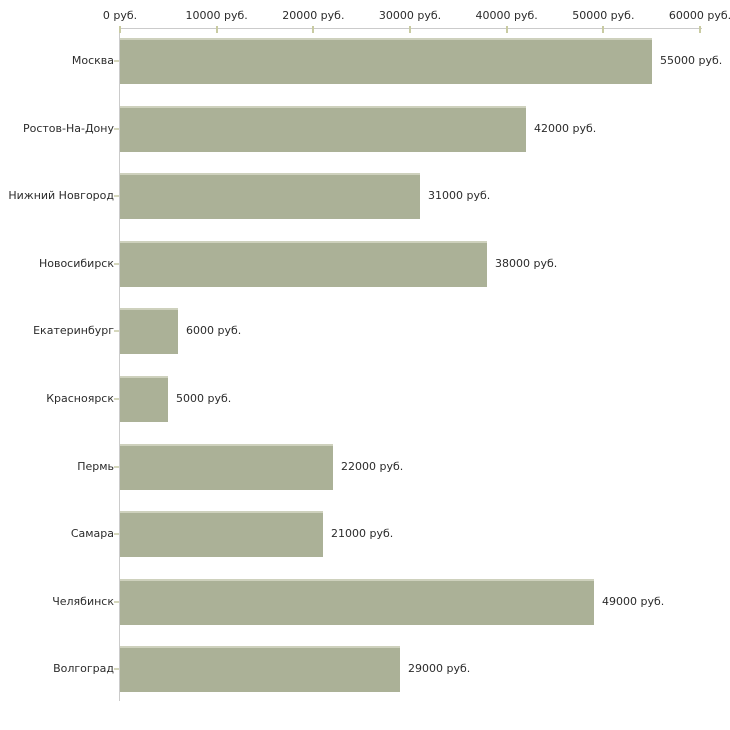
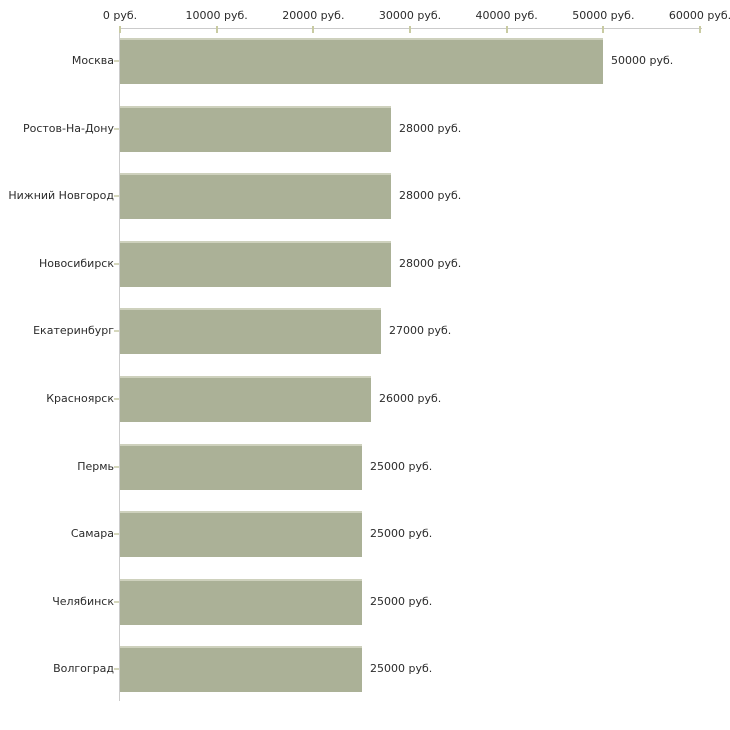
Москва: 55000 -> 50000
Ростов-На-Дону: 42000 -> 28000
Нижний Новгород: 31000 -> 28000
Новосибирск: 38000 -> 28000
Екатеринбург: 6000 -> 27000
Красноярск: 5000 -> 26000
Пермь: 22000 -> 25000
Самара: 21000 -> 25000
Челябинск: 49000 -> 25000
Волгоград: 29000 -> 25000
